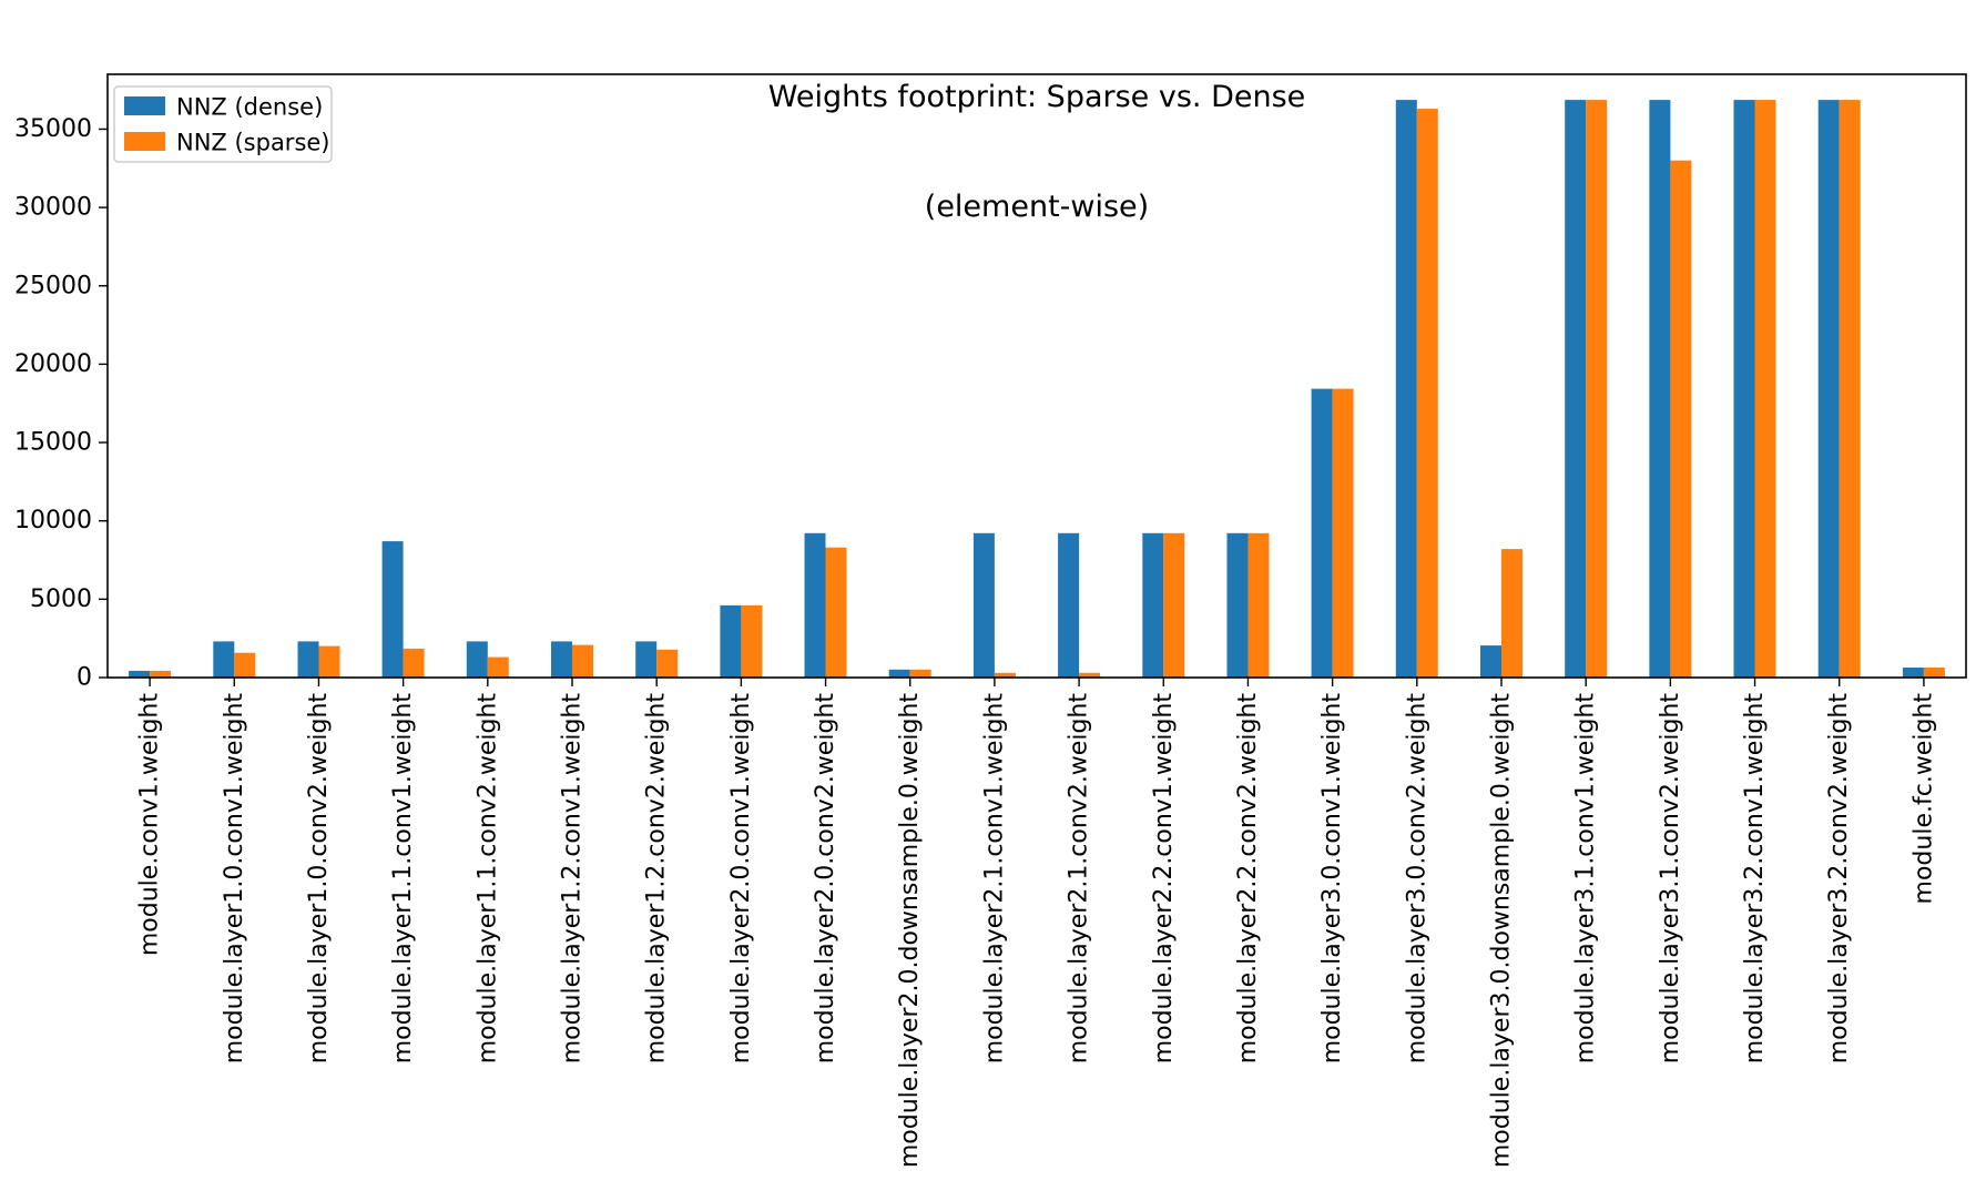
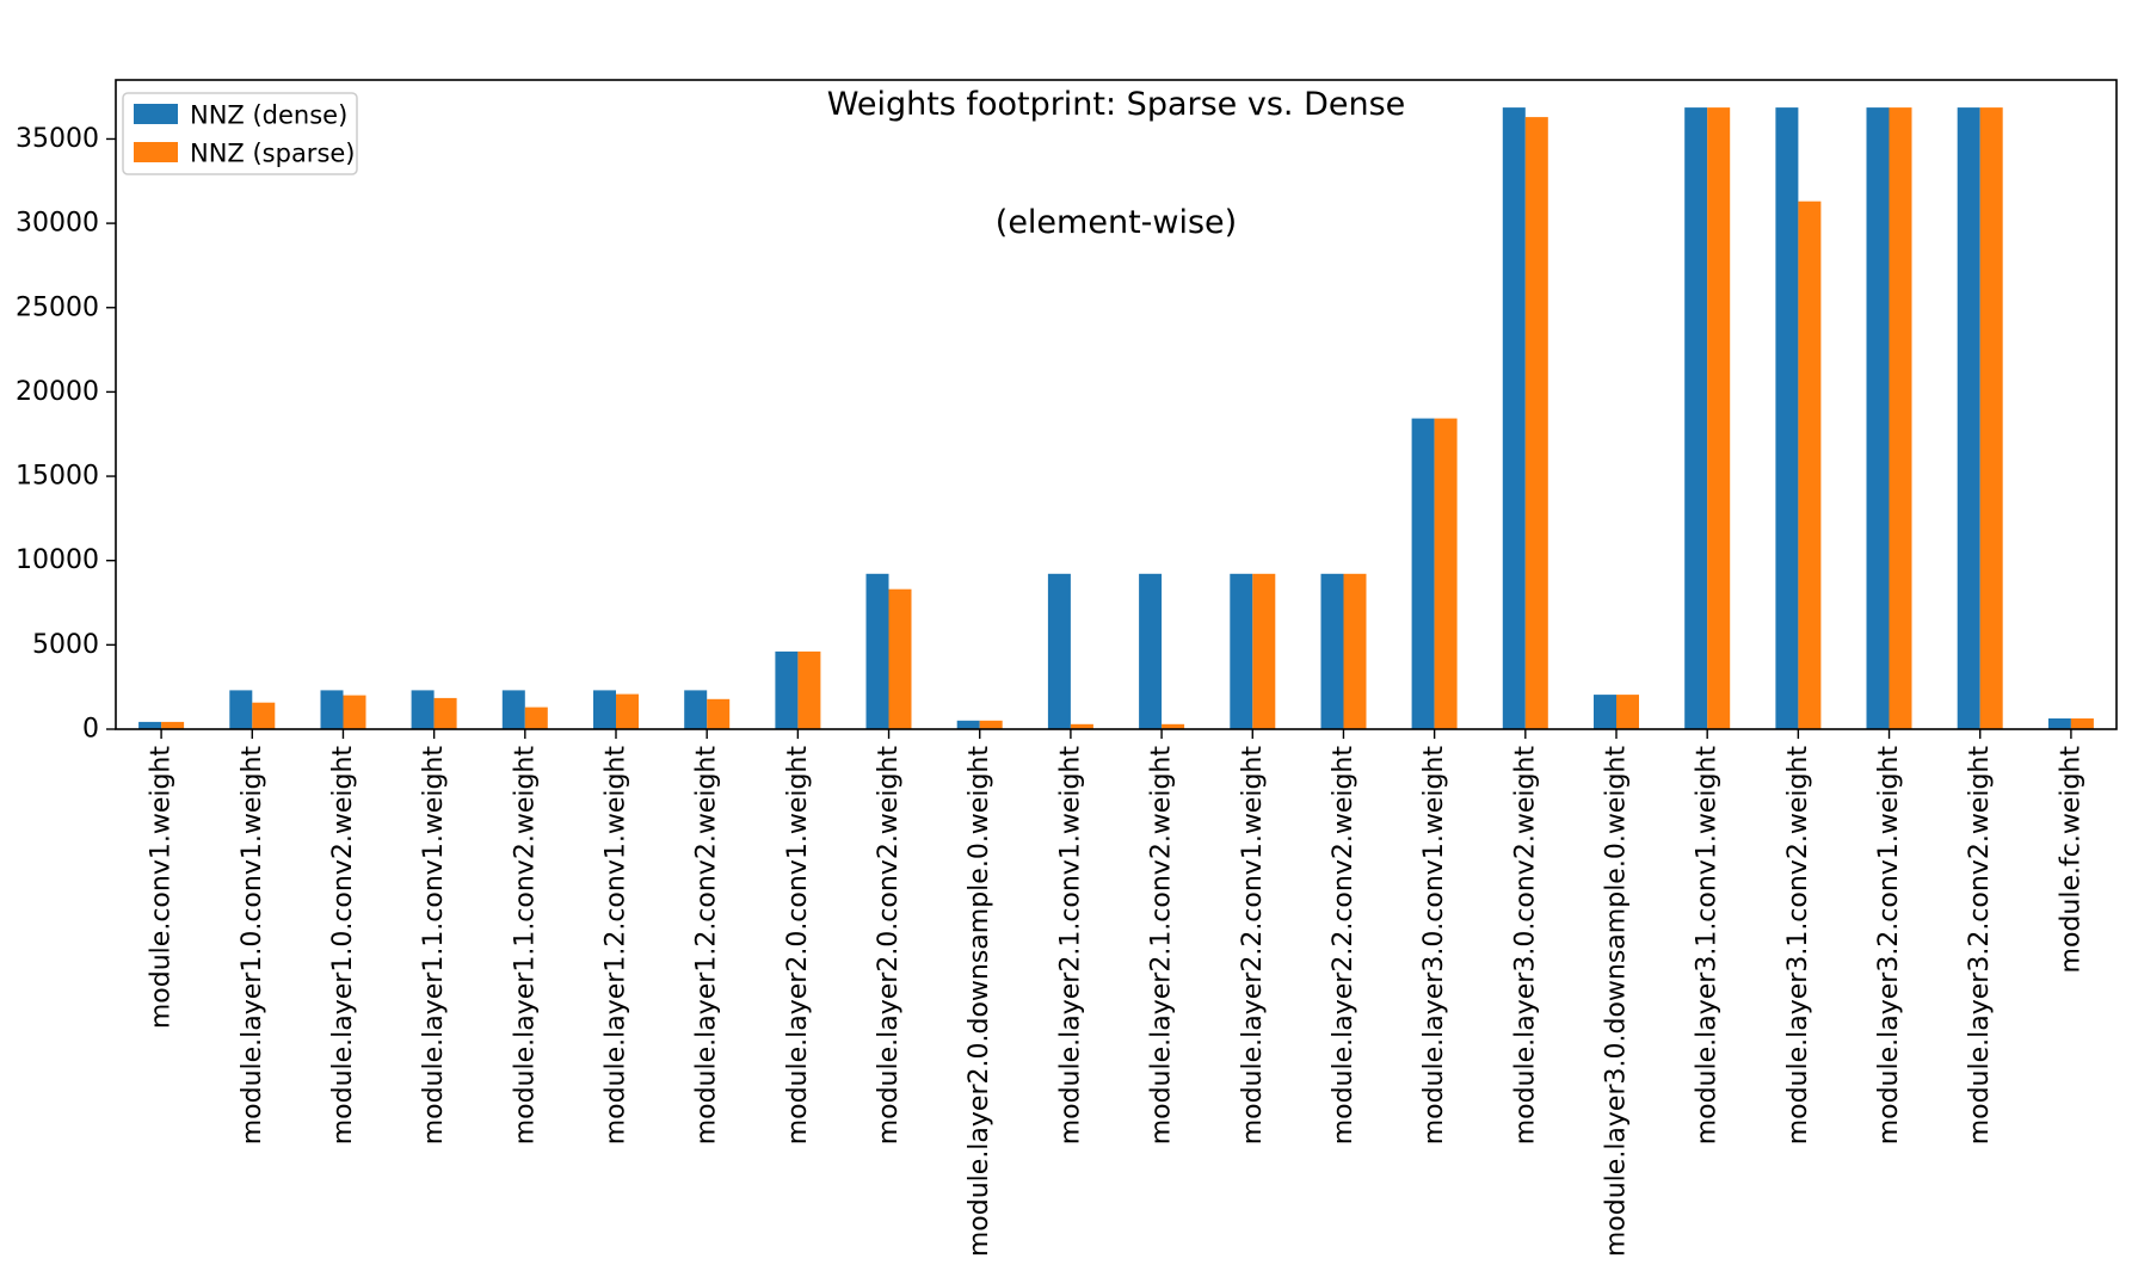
NNZ (dense)/module.layer1.1.conv1.weight: 8700 -> 2300
NNZ (sparse)/module.layer3.0.downsample.0.weight: 8200 -> 2000
NNZ (sparse)/module.layer3.1.conv2.weight: 33000 -> 31300
